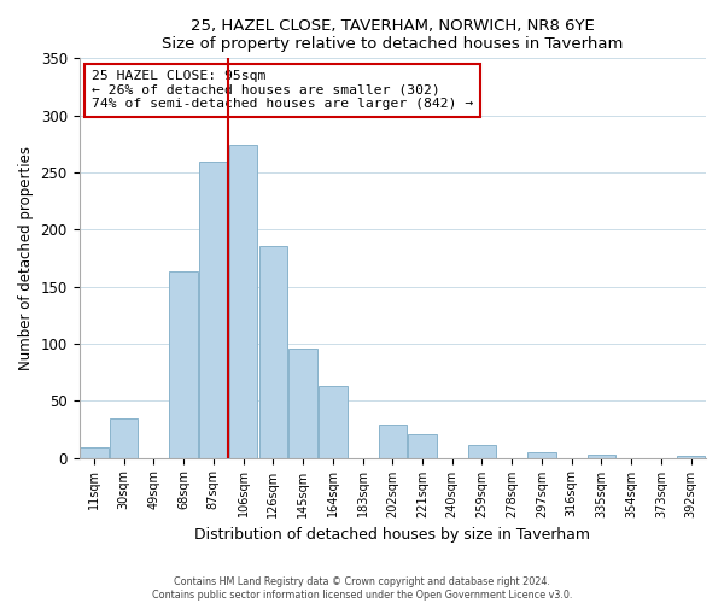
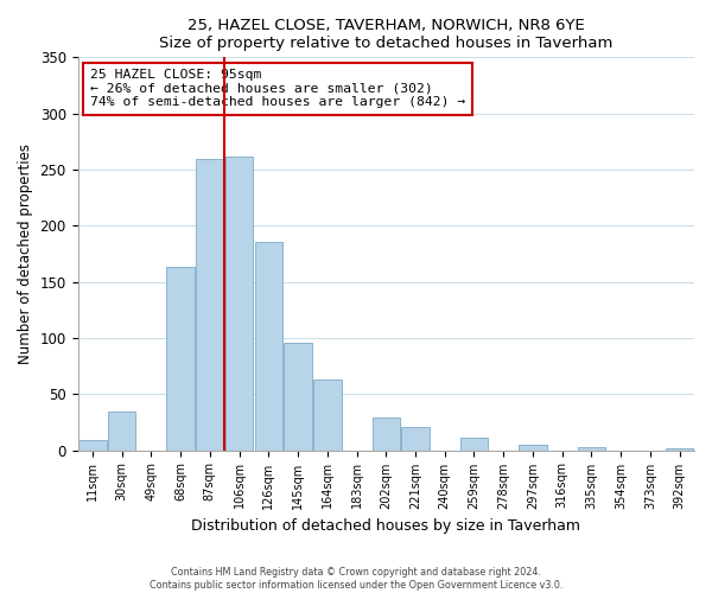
106sqm: 274 -> 262
